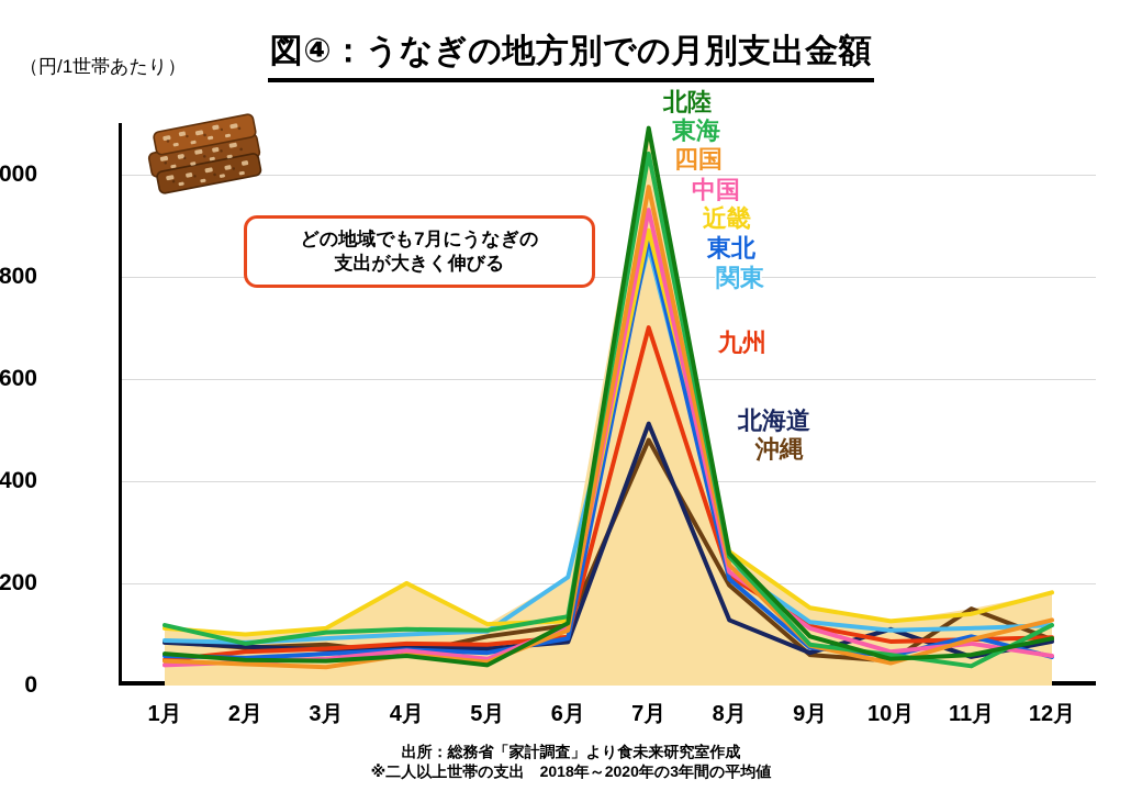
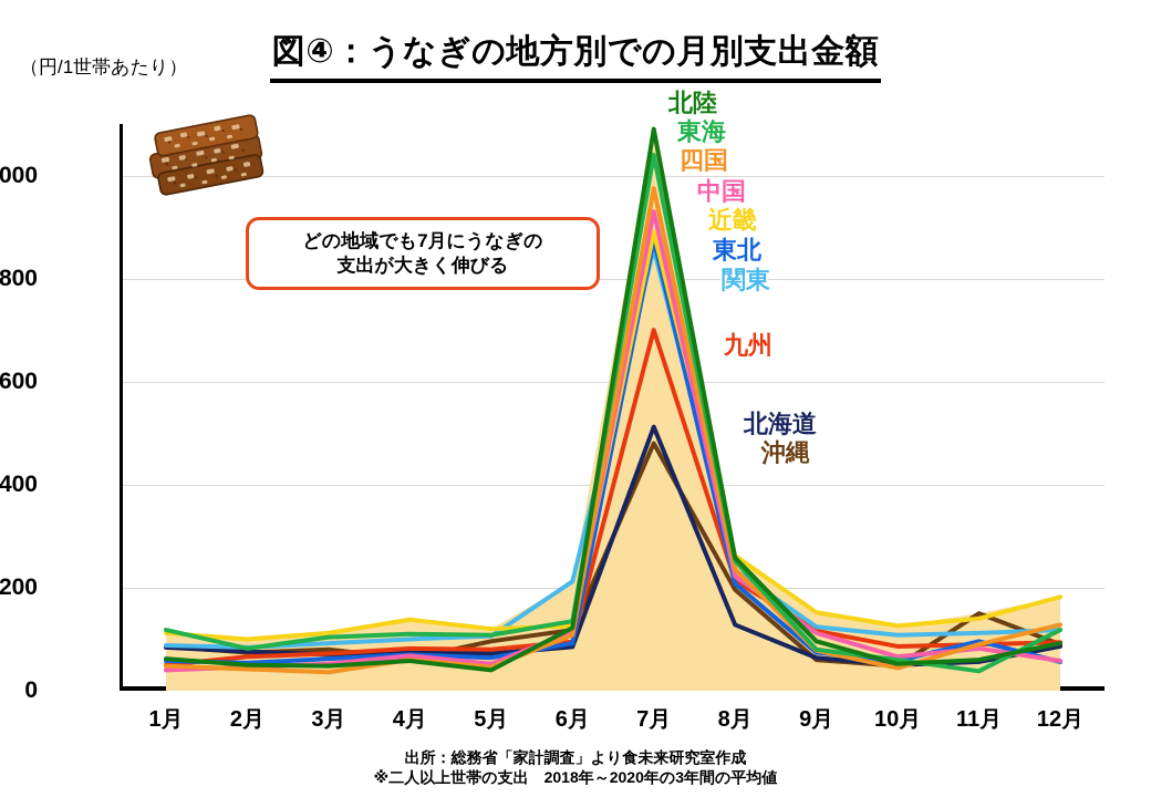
近畿/4月: 200 -> 140
北海道/10月: 110 -> 50
